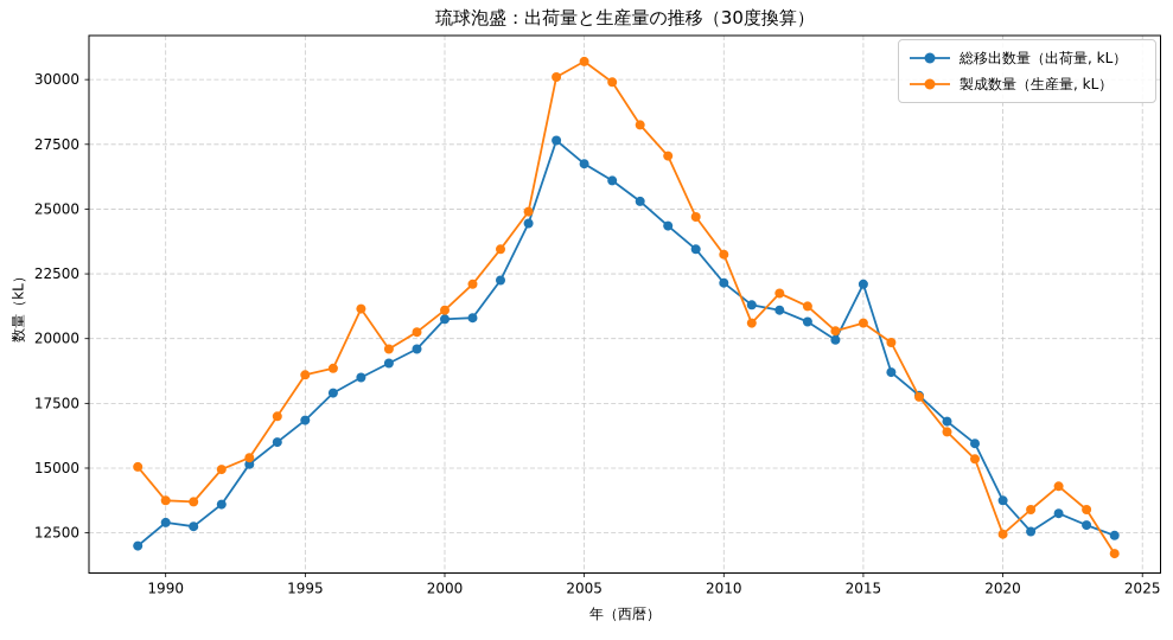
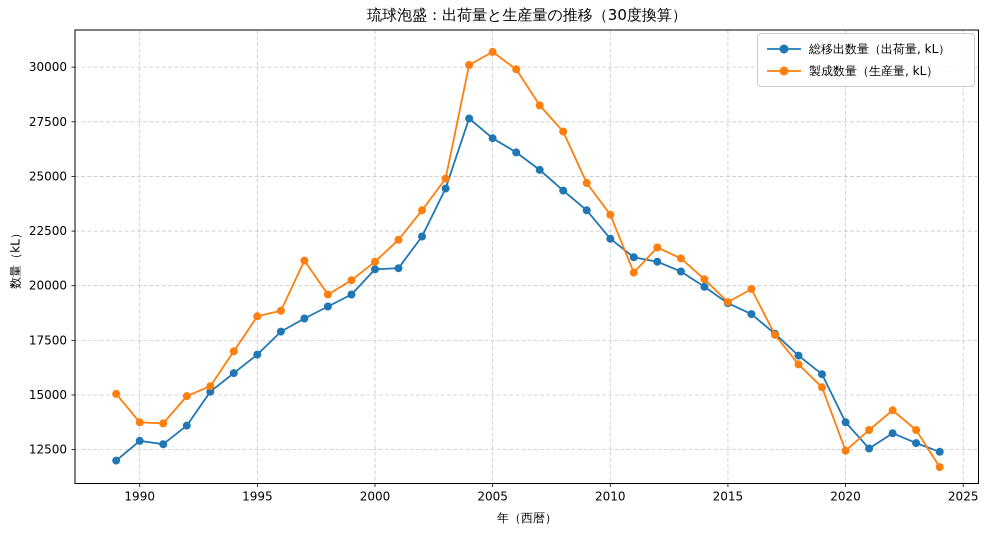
総移出数量（出荷量, kL）/2015: 22100 -> 19200
製成数量（生産量, kL）/2015: 20600 -> 19200
